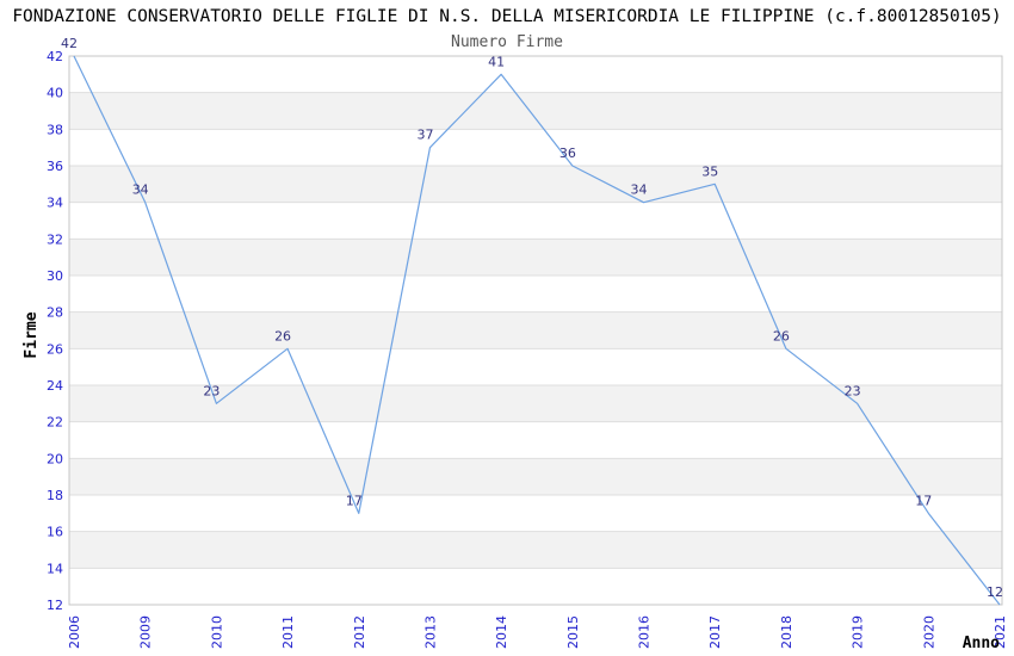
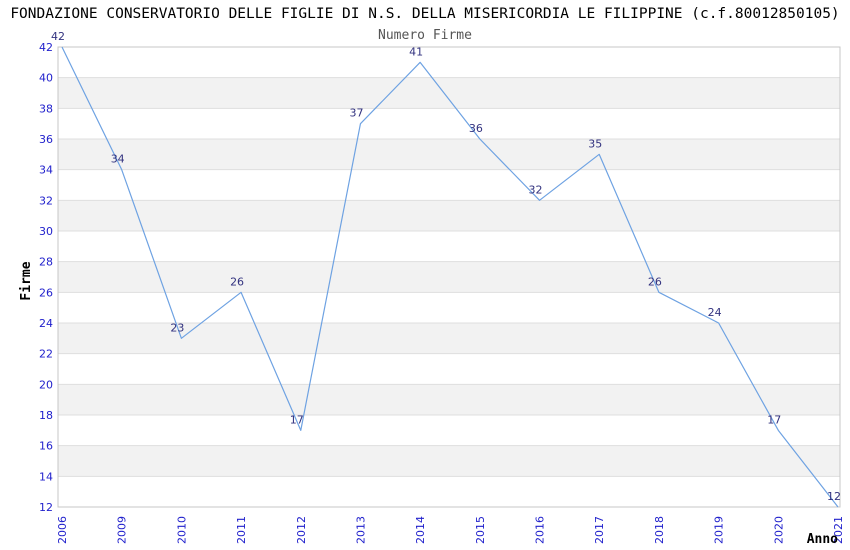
2016: 34 -> 32
2019: 23 -> 24
